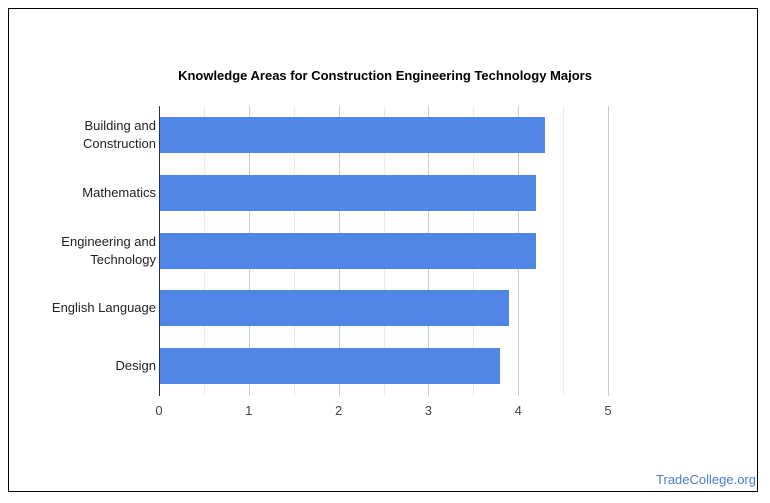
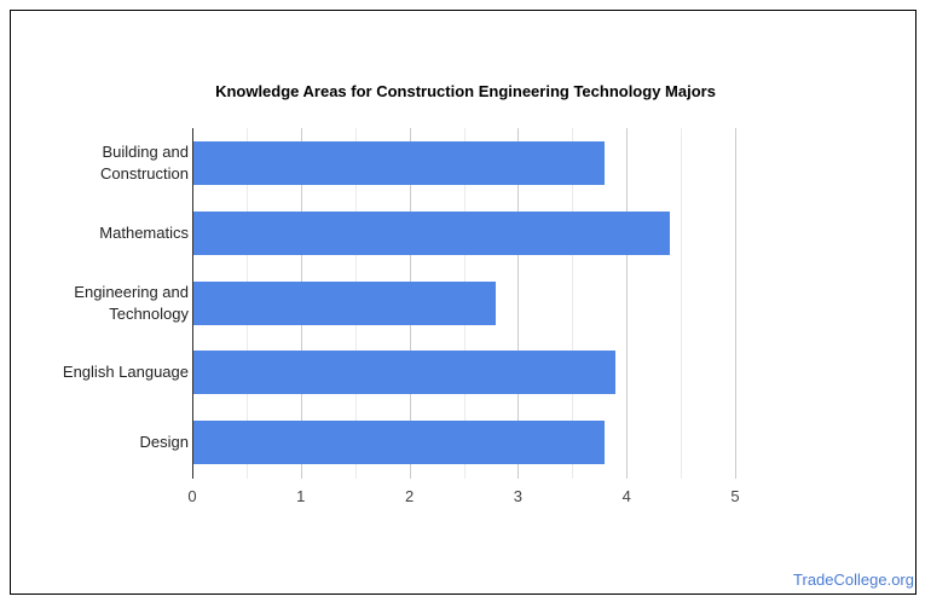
Building and Construction: 4.3 -> 3.8
Mathematics: 4.2 -> 4.4
Engineering and Technology: 4.2 -> 2.8
